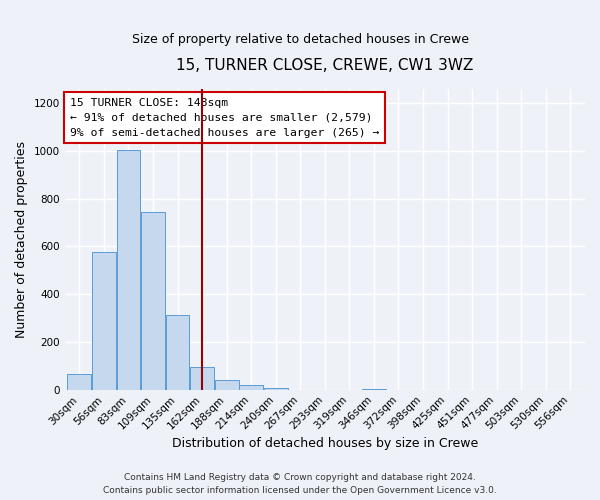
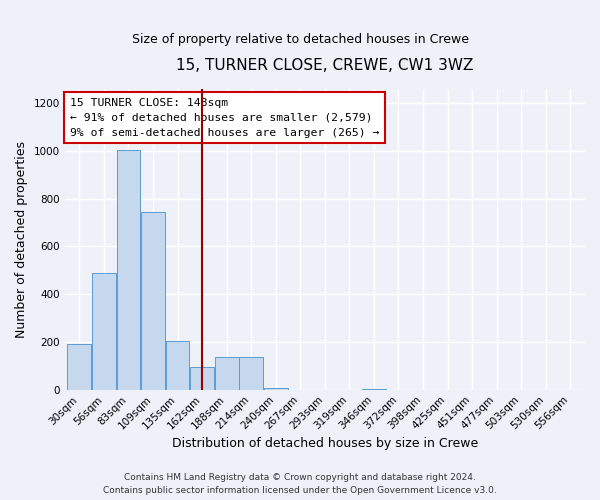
30sqm: 65 -> 190
56sqm: 575 -> 490
135sqm: 315 -> 205
188sqm: 40 -> 135
214sqm: 20 -> 135
